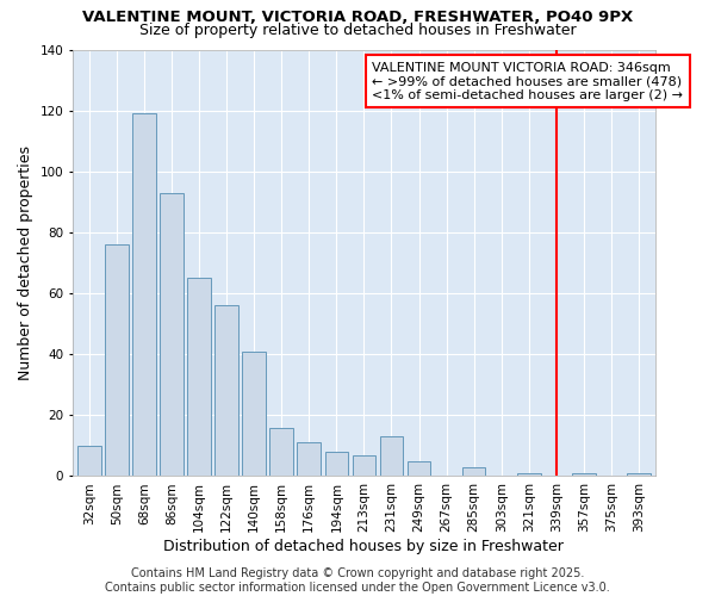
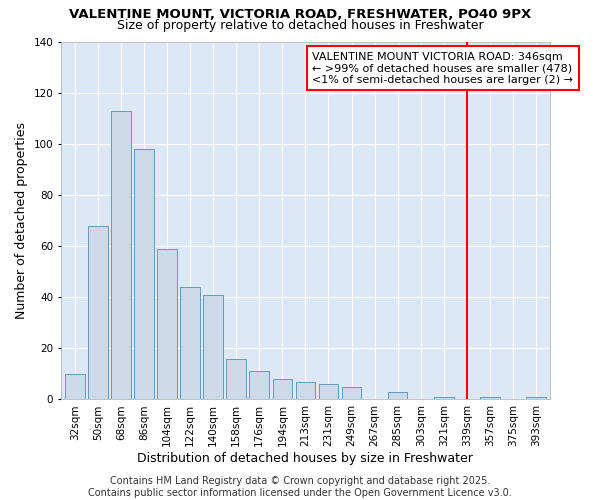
50sqm: 76 -> 68
68sqm: 119 -> 113
86sqm: 93 -> 98
104sqm: 65 -> 59
122sqm: 56 -> 44
231sqm: 13 -> 6
